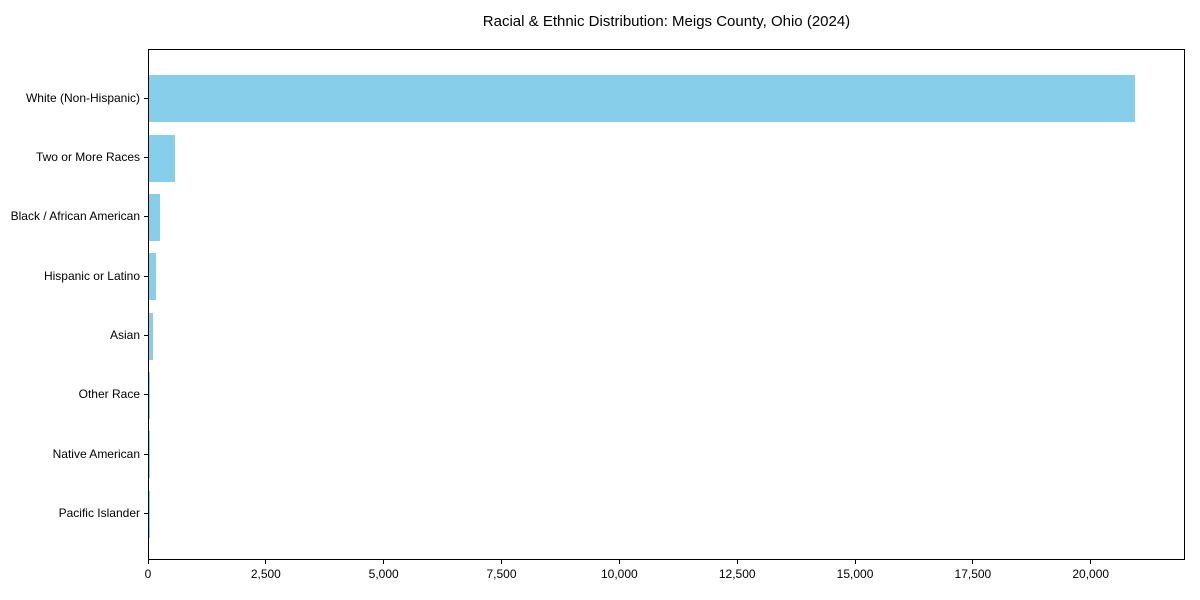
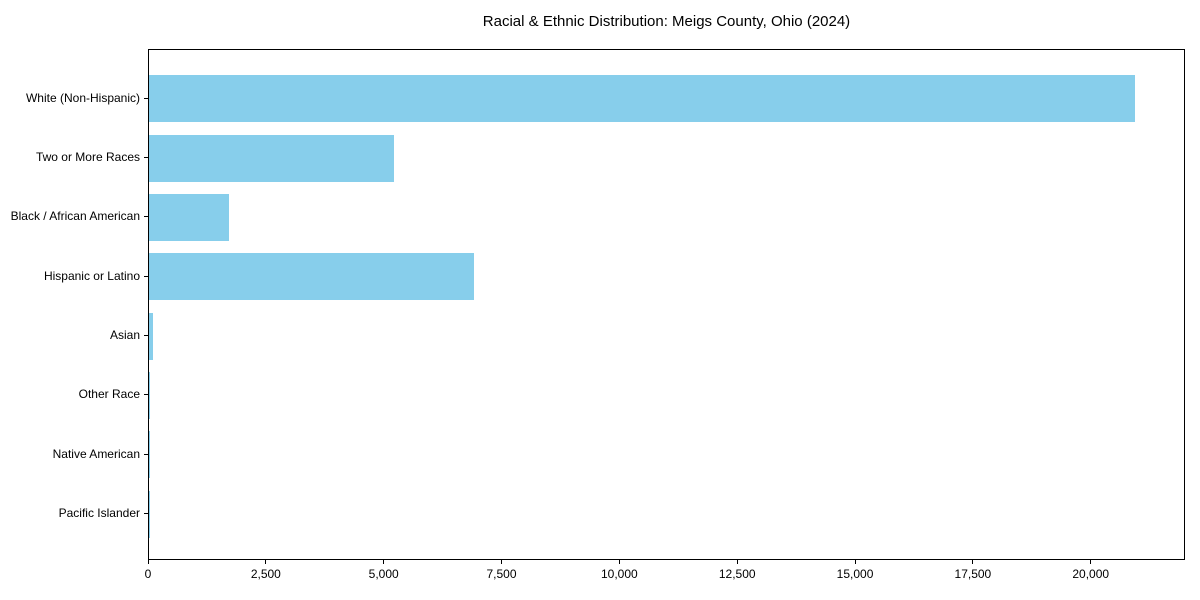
Two or More Races: 600 -> 5200
Black / African American: 200 -> 1700
Hispanic or Latino: 200 -> 6900
